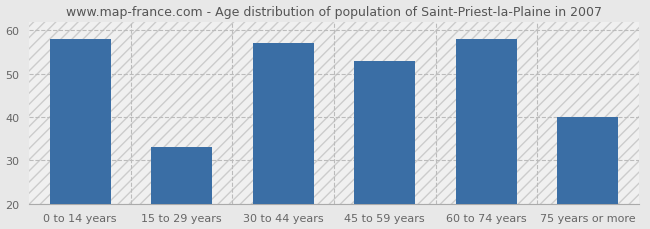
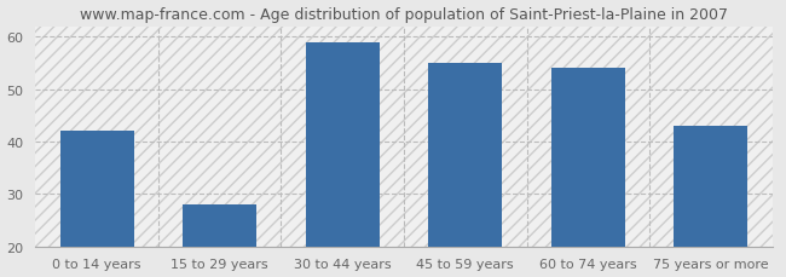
0 to 14 years: 58 -> 42
15 to 29 years: 33 -> 28
30 to 44 years: 57 -> 59
45 to 59 years: 53 -> 55
60 to 74 years: 58 -> 54
75 years or more: 40 -> 43
